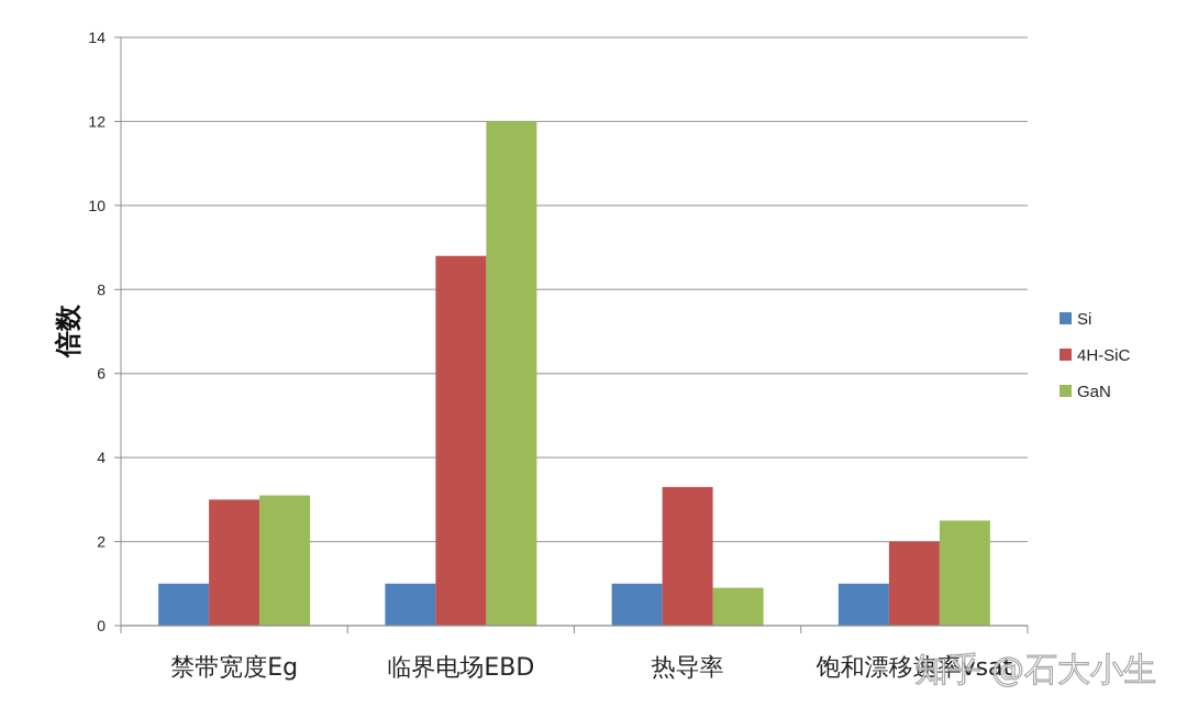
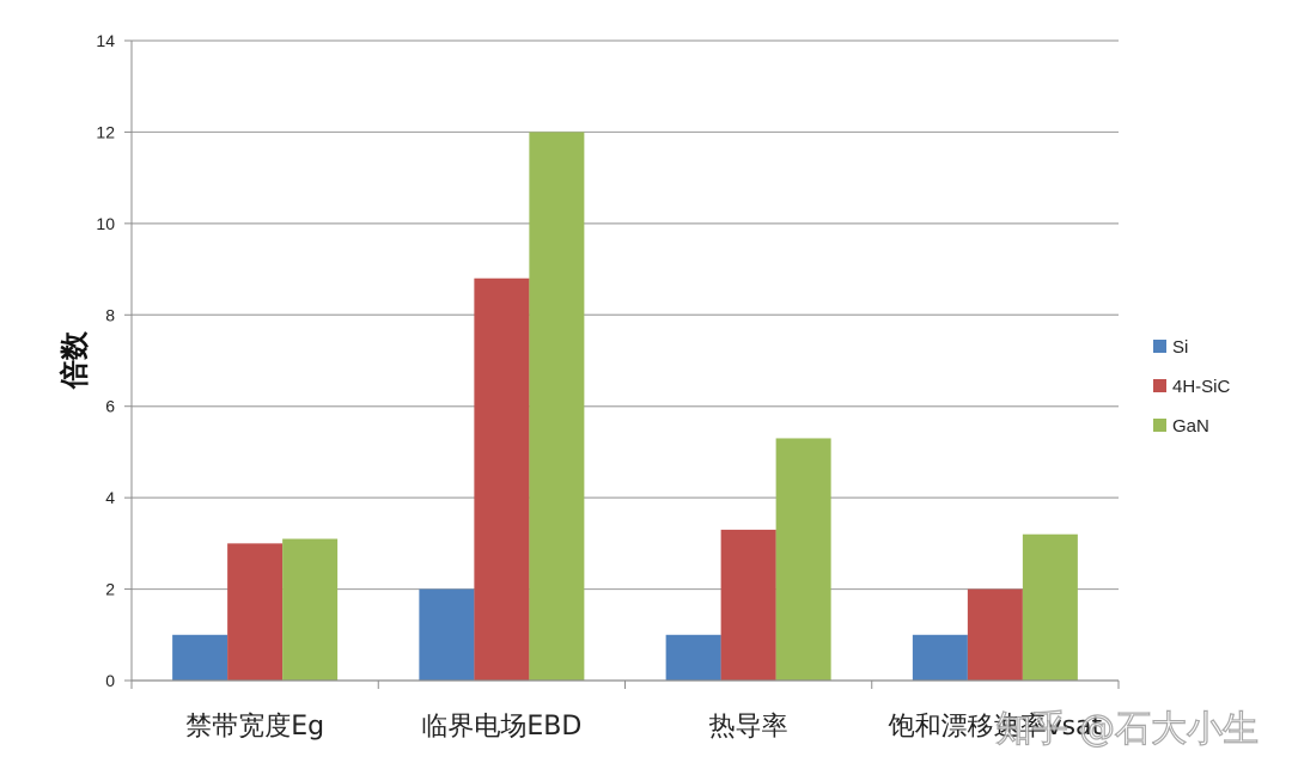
Si/临界电场EBD: 1 -> 2
GaN/热导率: 0.9 -> 5.3
GaN/饱和漂移速率vsat: 2.5 -> 3.2
